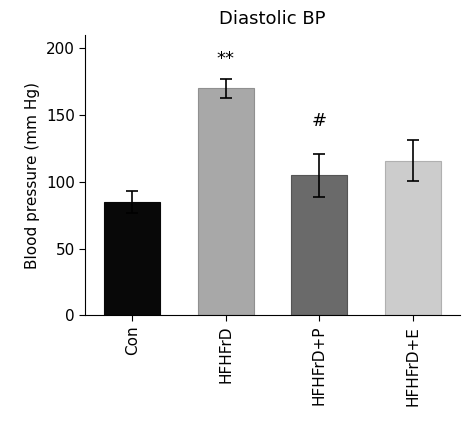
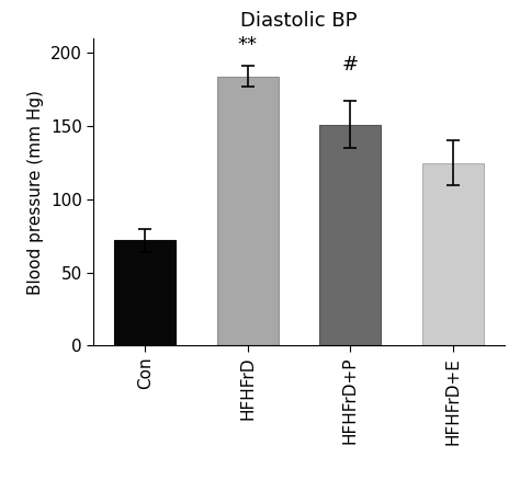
Con: 85 -> 72
HFHFrD: 170 -> 184
HFHFrD+P: 105 -> 151
HFHFrD+E: 116 -> 125
